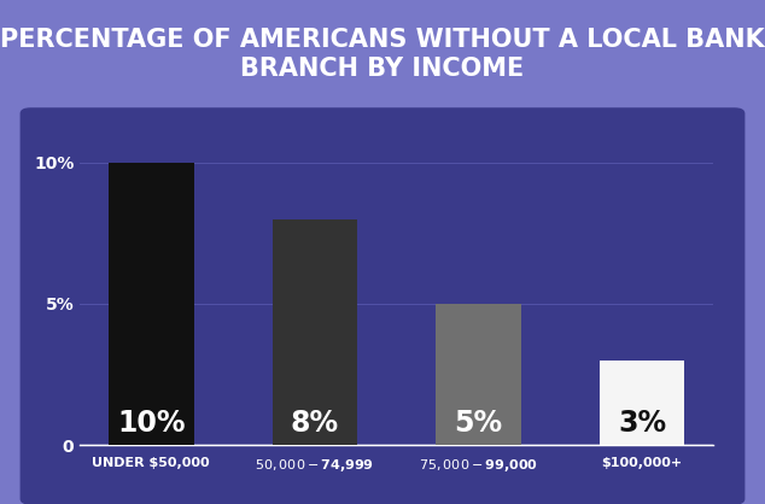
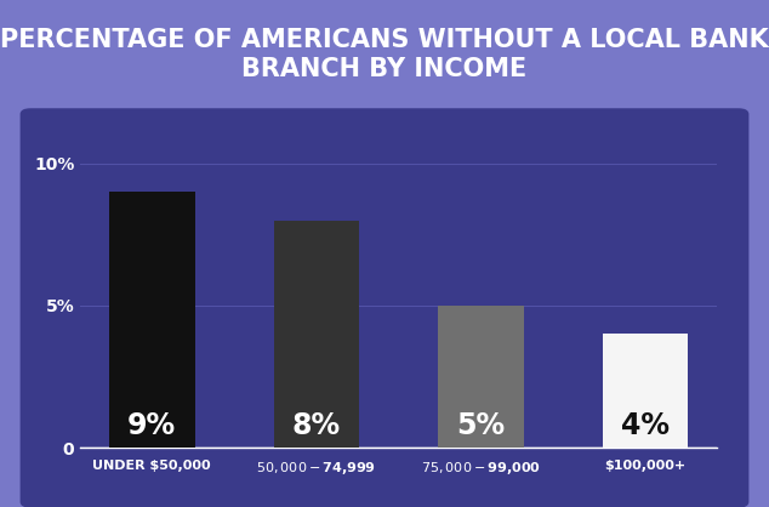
UNDER $50,000: 10% -> 9%
$100,000+: 3% -> 4%
